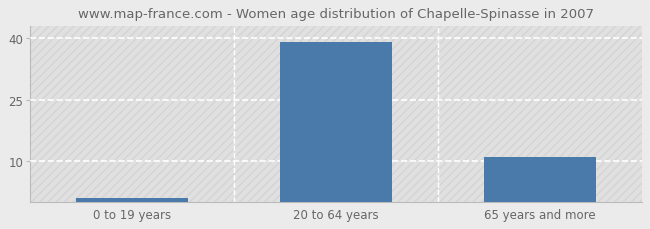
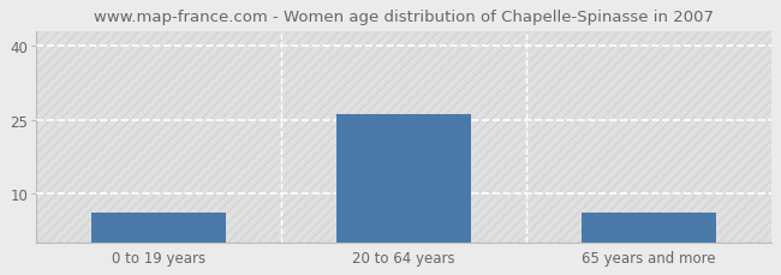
0 to 19 years: 1 -> 6
20 to 64 years: 39 -> 26
65 years and more: 11 -> 6
